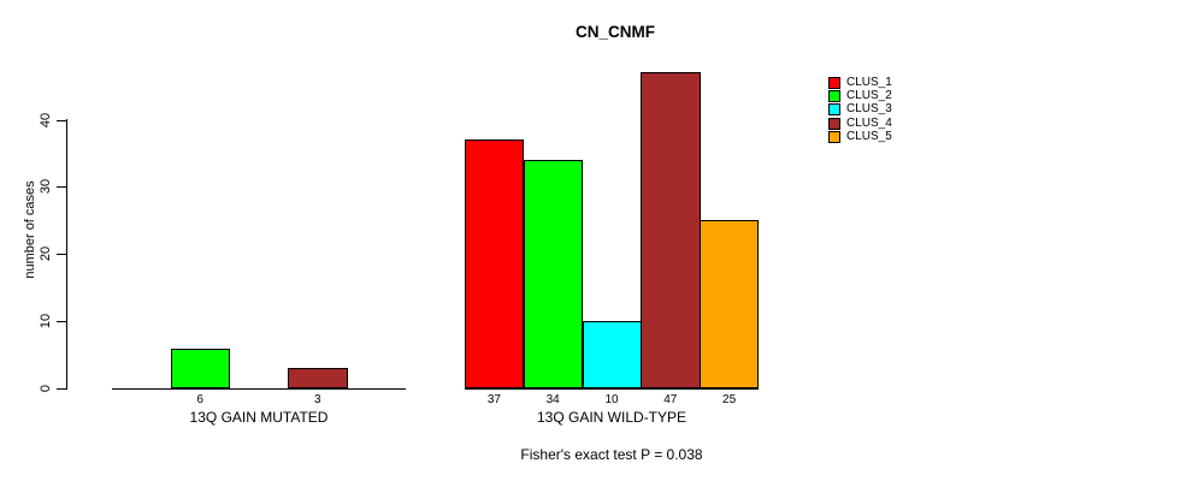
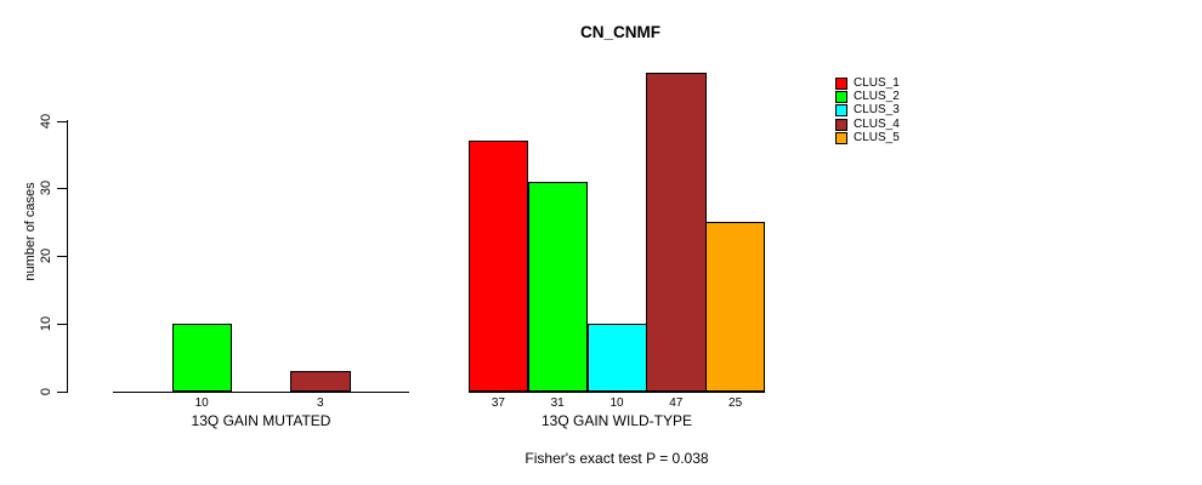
CLUS_2/13Q GAIN MUTATED: 6 -> 10
CLUS_2/13Q GAIN WILD-TYPE: 34 -> 31
